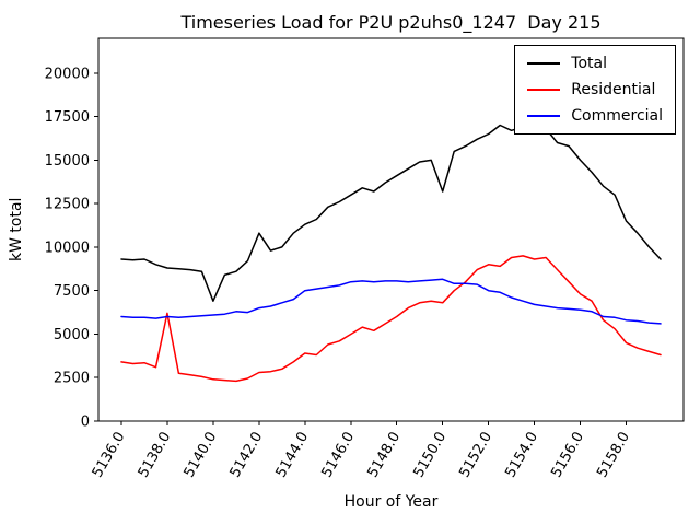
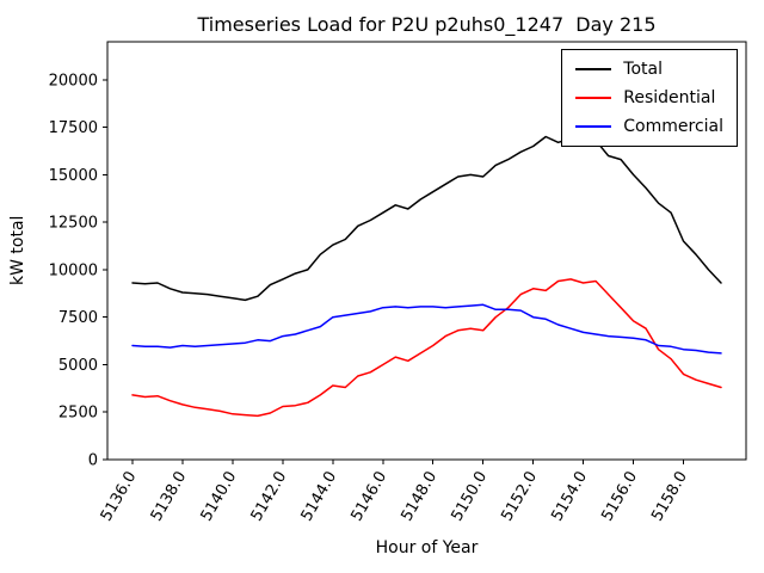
Residential/5138.0: 6200 -> 2900
Total/5140.0: 6900 -> 8500
Total/5142.0: 10800 -> 9500
Total/5150.0: 13200 -> 14900
